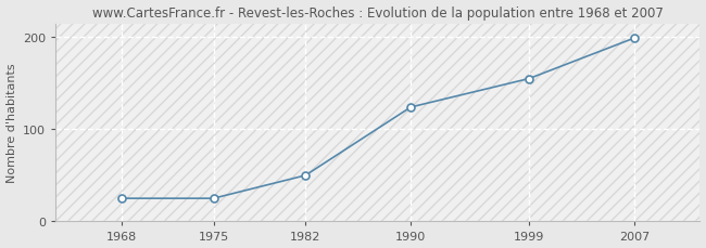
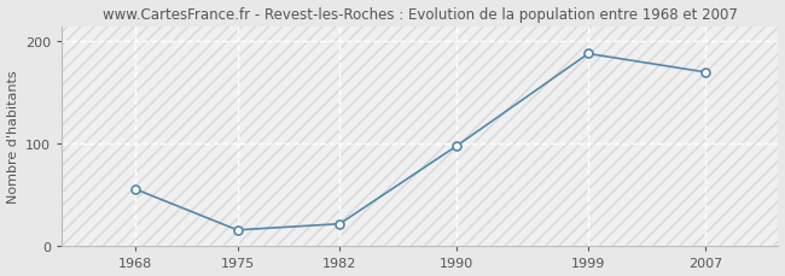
1968: 25 -> 56
1975: 25 -> 16
1982: 50 -> 22
1990: 124 -> 98
1999: 155 -> 188
2007: 199 -> 170
